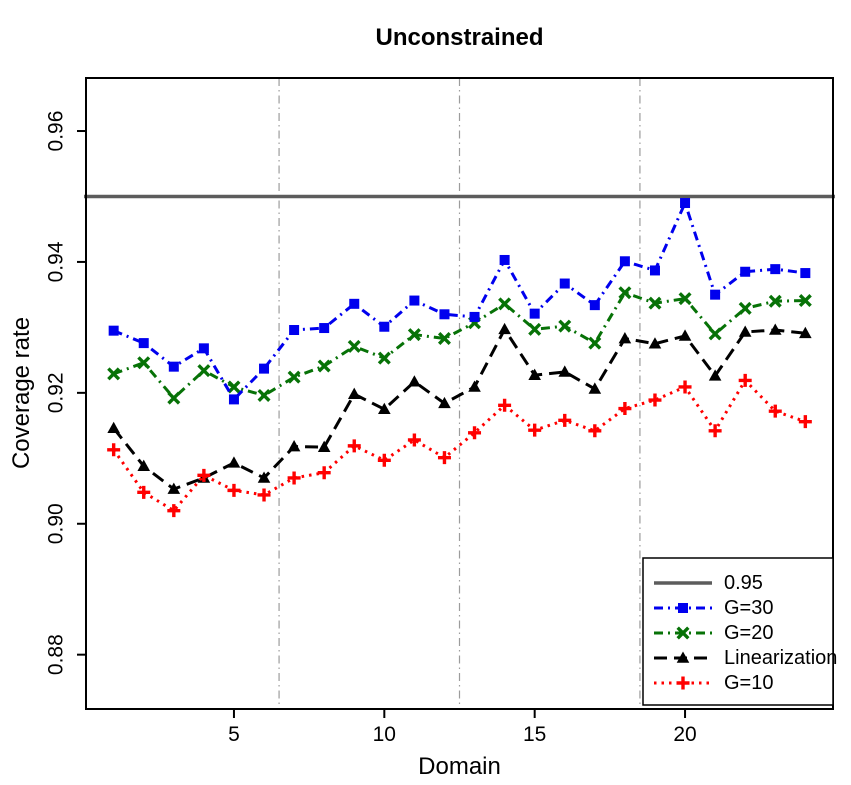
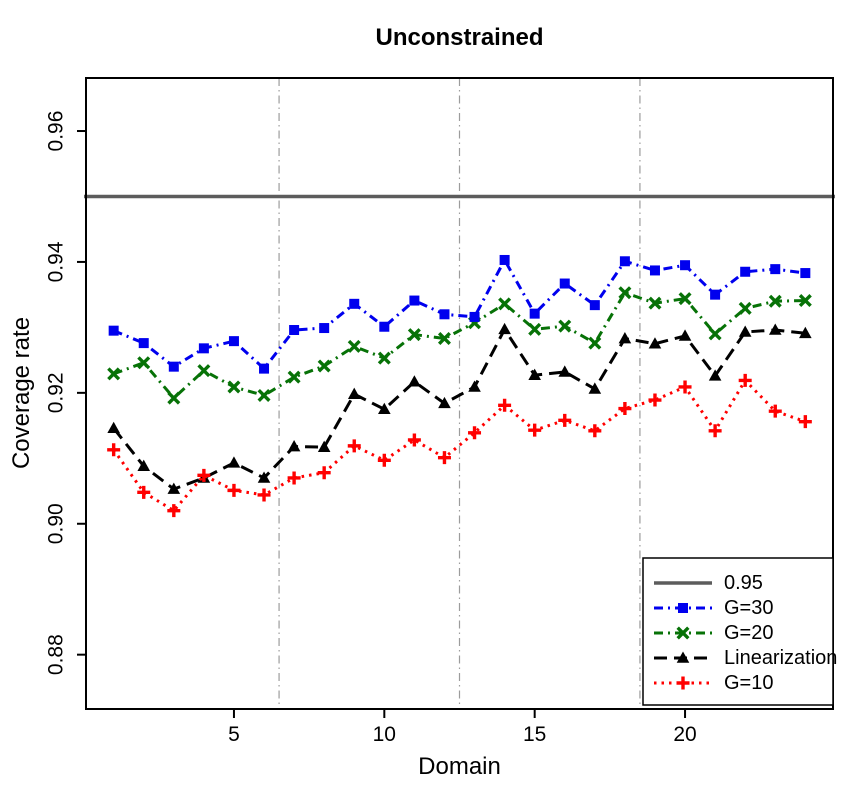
G=30/5: 0.919 -> 0.928
G=30/20: 0.949 -> 0.940
